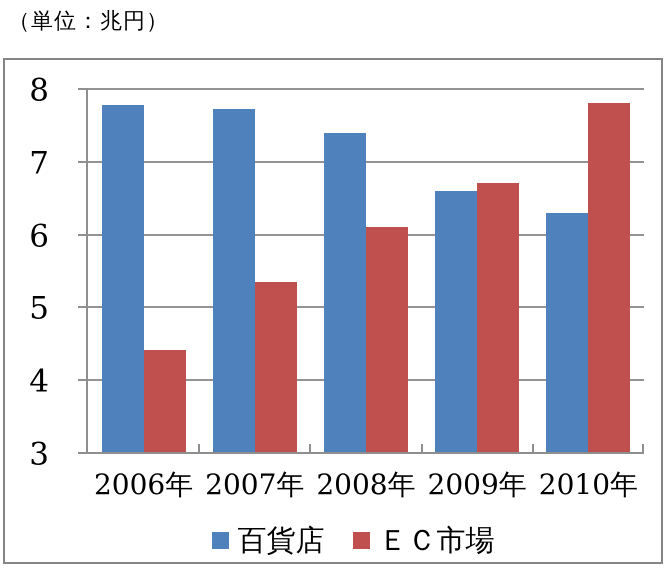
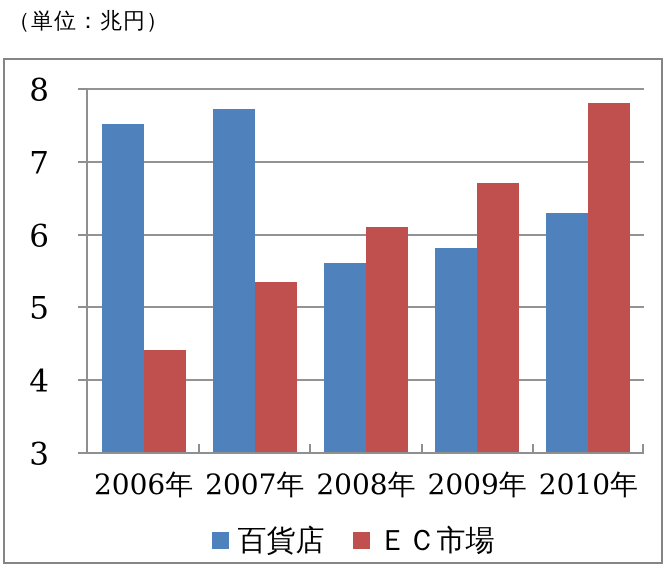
百貨店/2006年: 7.8 -> 7.5
百貨店/2008年: 7.4 -> 5.6
百貨店/2009年: 6.6 -> 5.8
